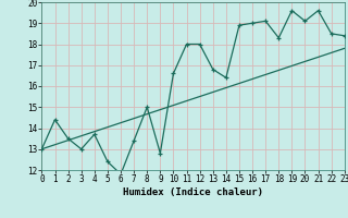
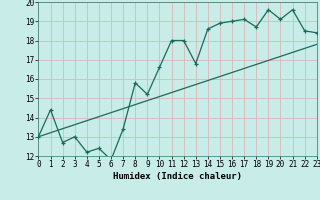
2: 13.5 -> 12.7
4: 13.7 -> 12.2
8: 15.0 -> 15.8
9: 12.8 -> 15.2
14: 16.4 -> 18.6
18: 18.3 -> 18.7
